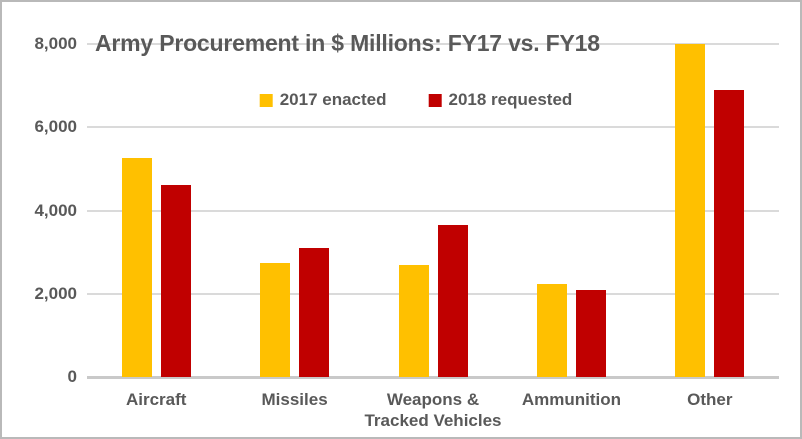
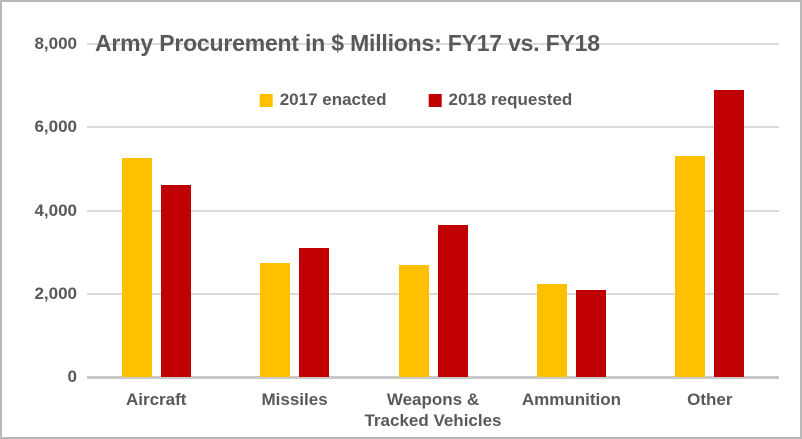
2017 enacted/Other: 8000 -> 5300
